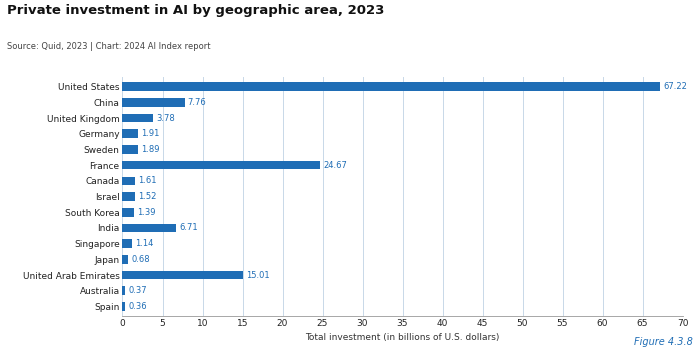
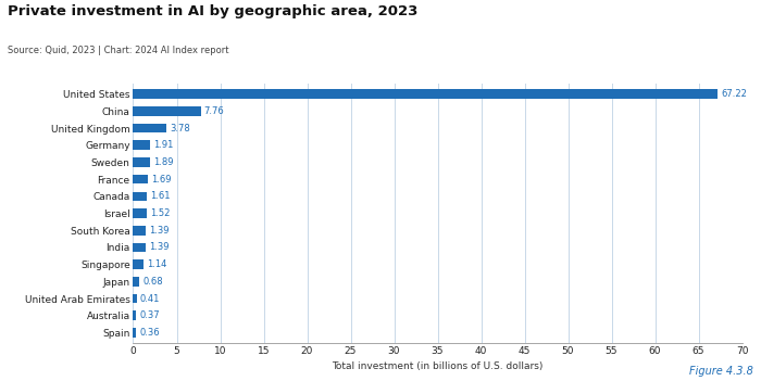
France: 24.67 -> 1.69
India: 6.71 -> 1.39
United Arab Emirates: 15.01 -> 0.41
